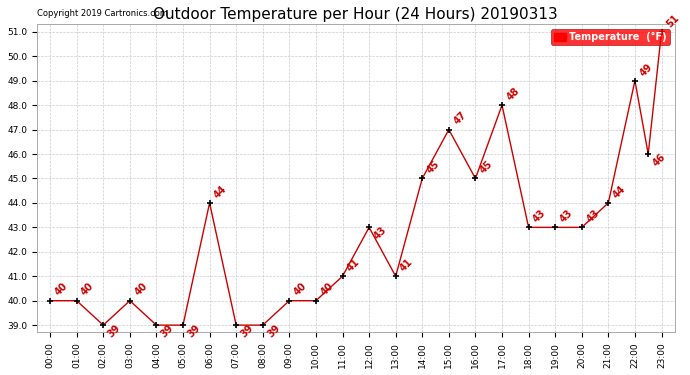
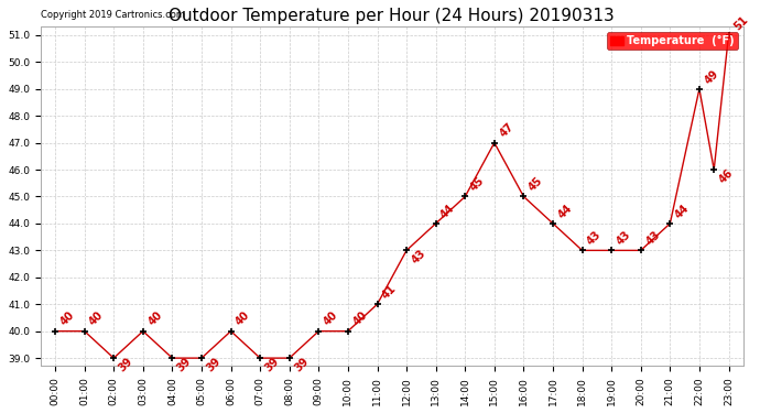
06:00: 44 -> 40
13:00: 41 -> 44
17:00: 48 -> 44
